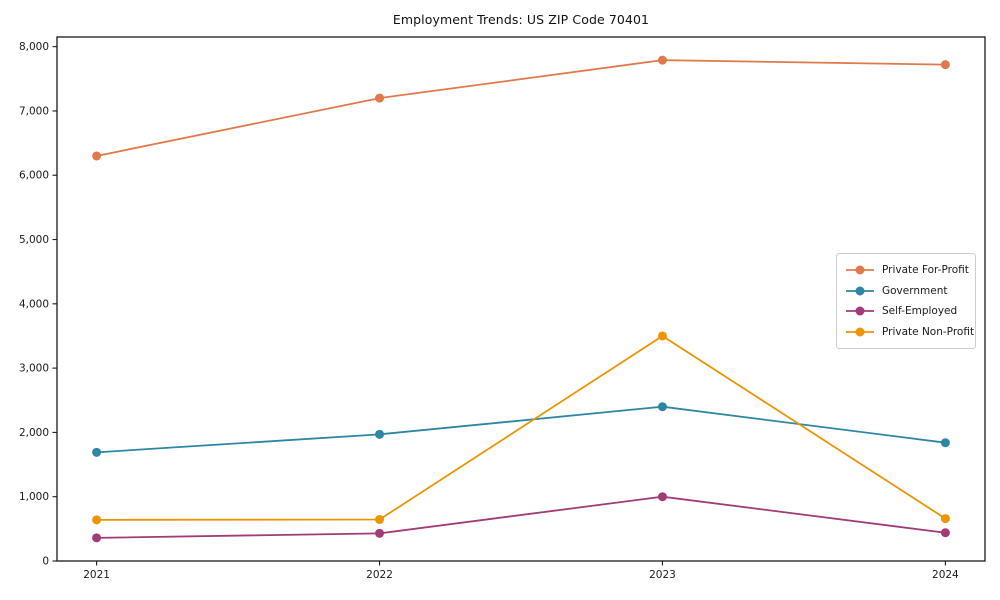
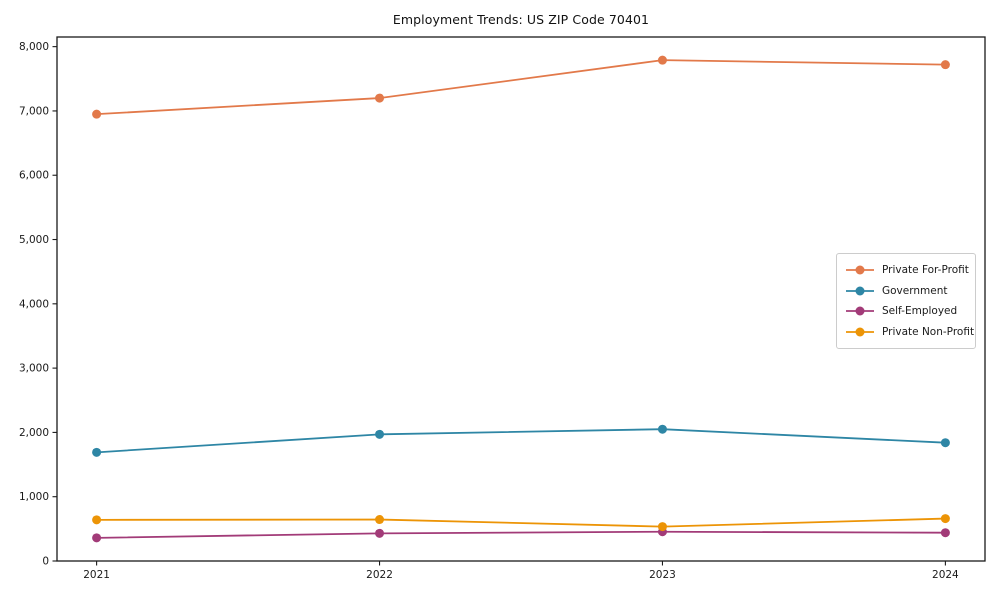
Private For-Profit/2021: 6300 -> 7000
Government/2023: 2400 -> 2000
Self-Employed/2023: 1000 -> 500
Private Non-Profit/2023: 3500 -> 500
